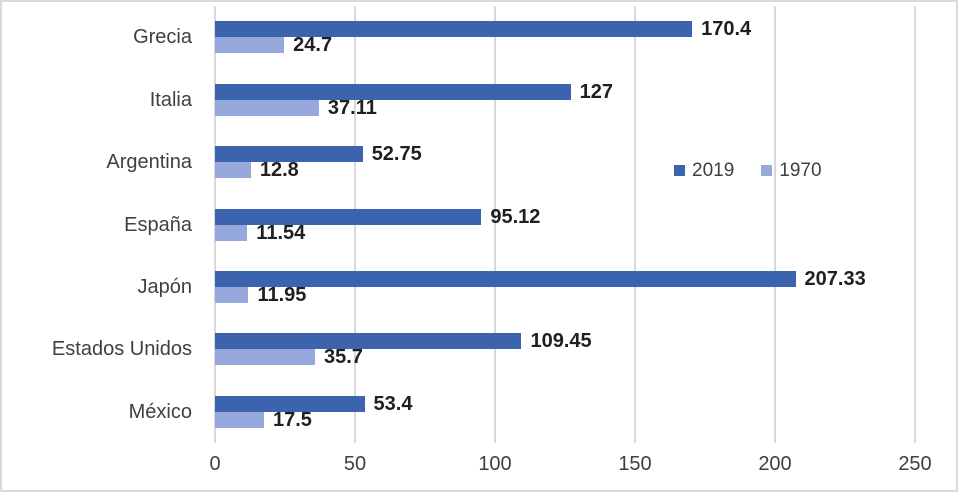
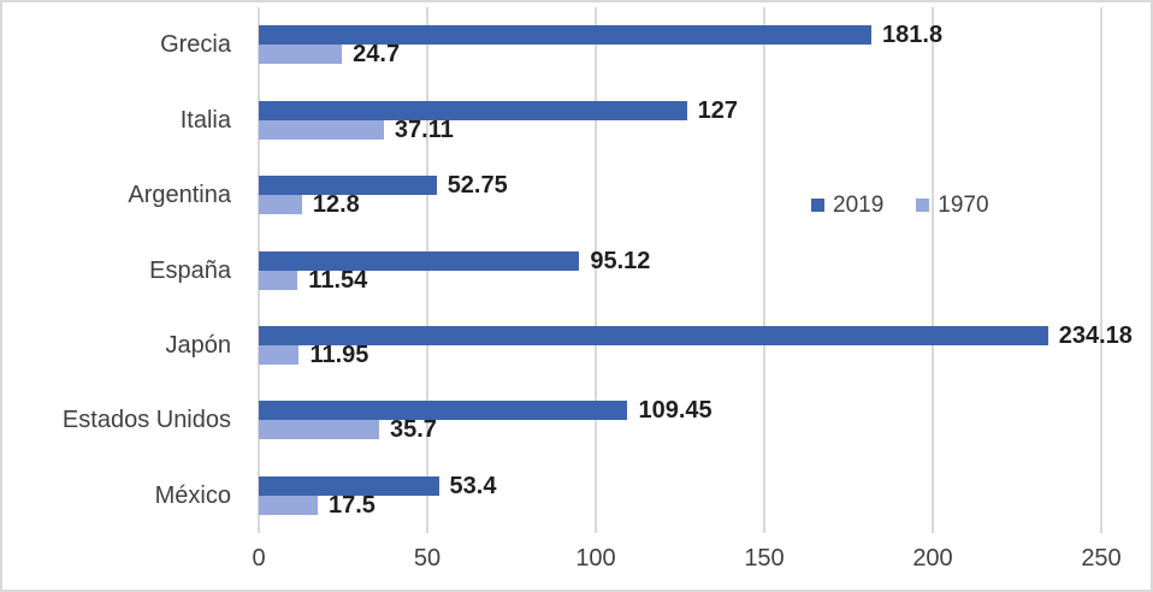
2019/Grecia: 170.4 -> 181.8
2019/Japón: 207.33 -> 234.18
